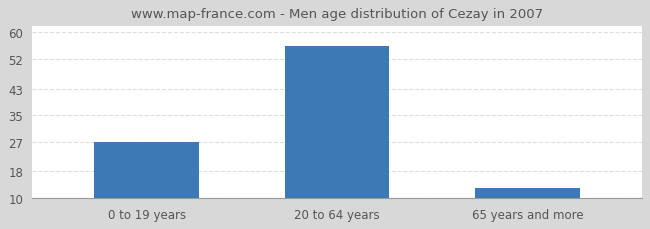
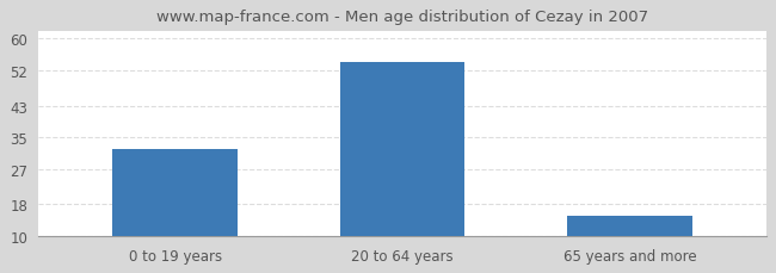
0 to 19 years: 27 -> 32
20 to 64 years: 56 -> 54
65 years and more: 13 -> 15
